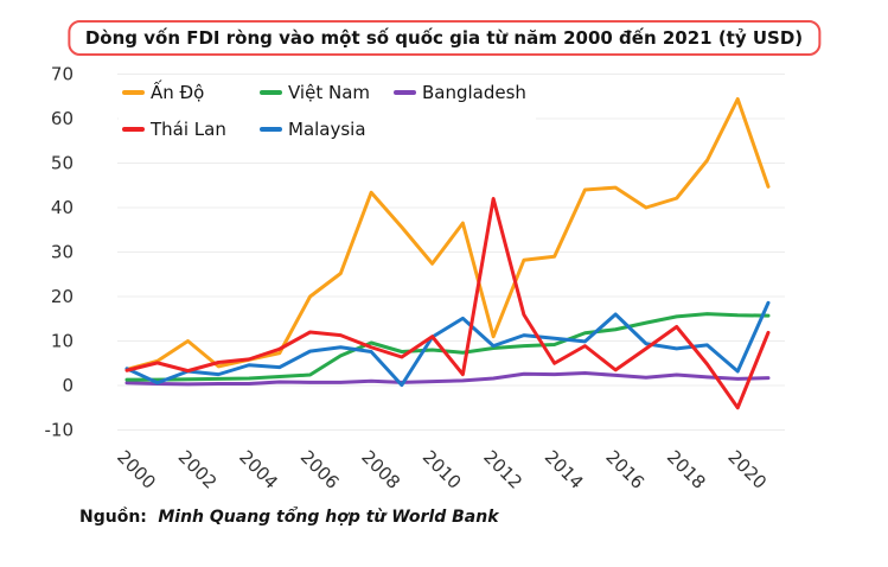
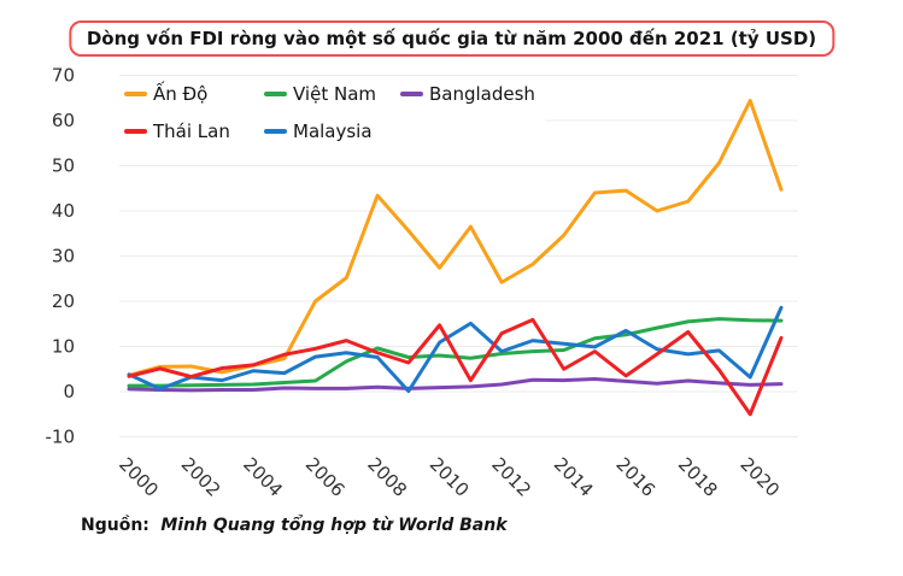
Ấn Độ/2002: 10 -> 6
Thái Lan/2006: 12 -> 10
Thái Lan/2010: 11 -> 15
Ấn Độ/2012: 11 -> 24
Thái Lan/2012: 42 -> 13
Ấn Độ/2014: 29 -> 35
Malaysia/2016: 16 -> 14
